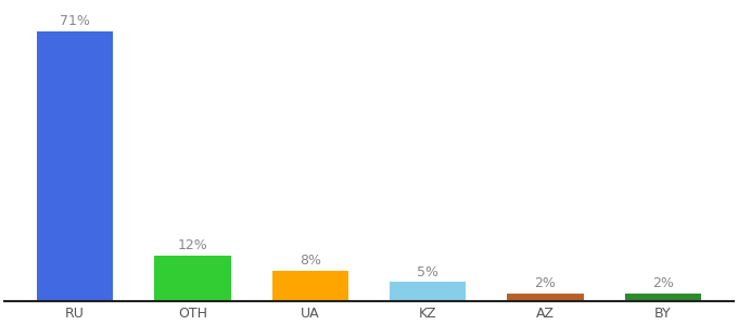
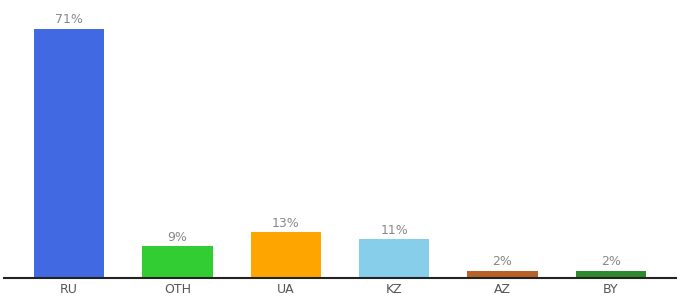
OTH: 12% -> 9%
UA: 8% -> 13%
KZ: 5% -> 11%
